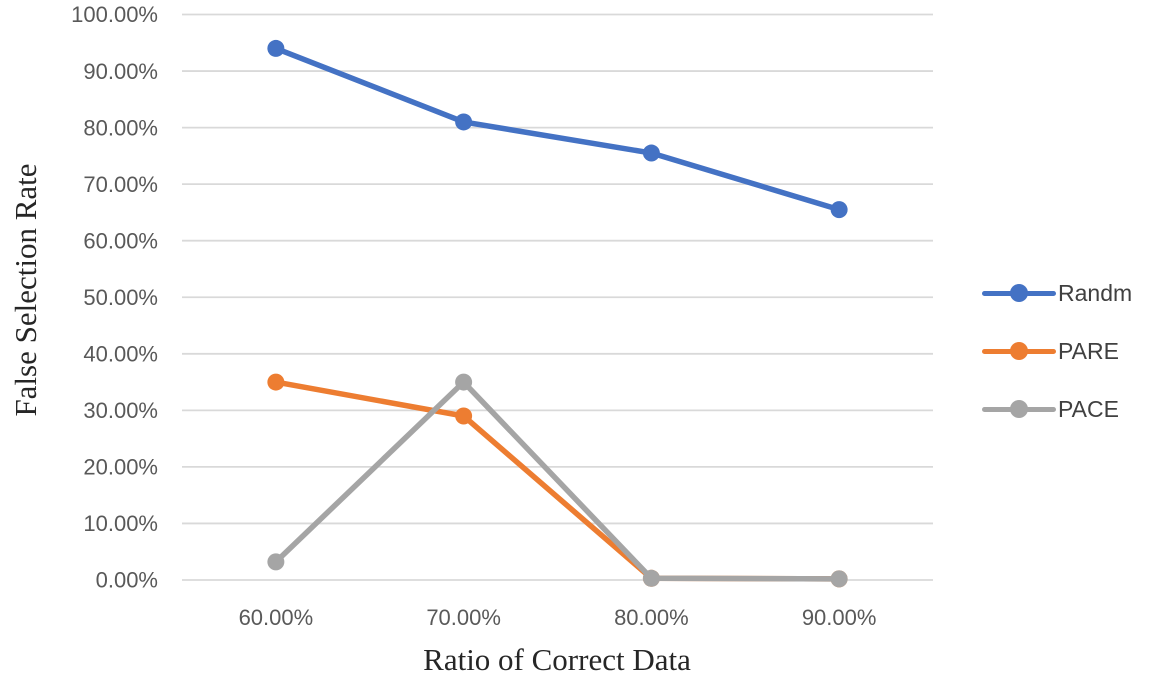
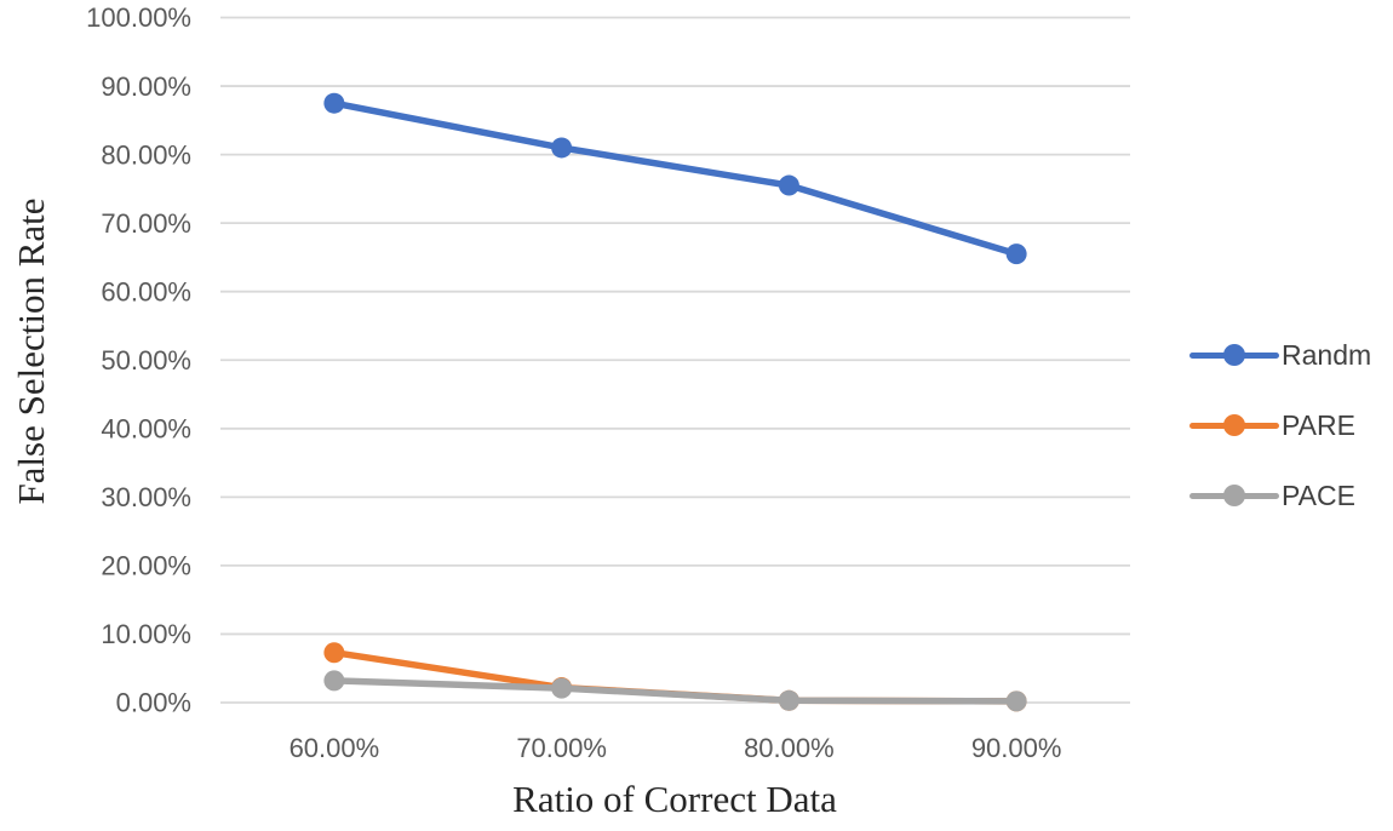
Randm/60.00%: 94% -> 88%
PARE/60.00%: 35% -> 7%
PARE/70.00%: 29% -> 2%
PACE/70.00%: 35% -> 2%
